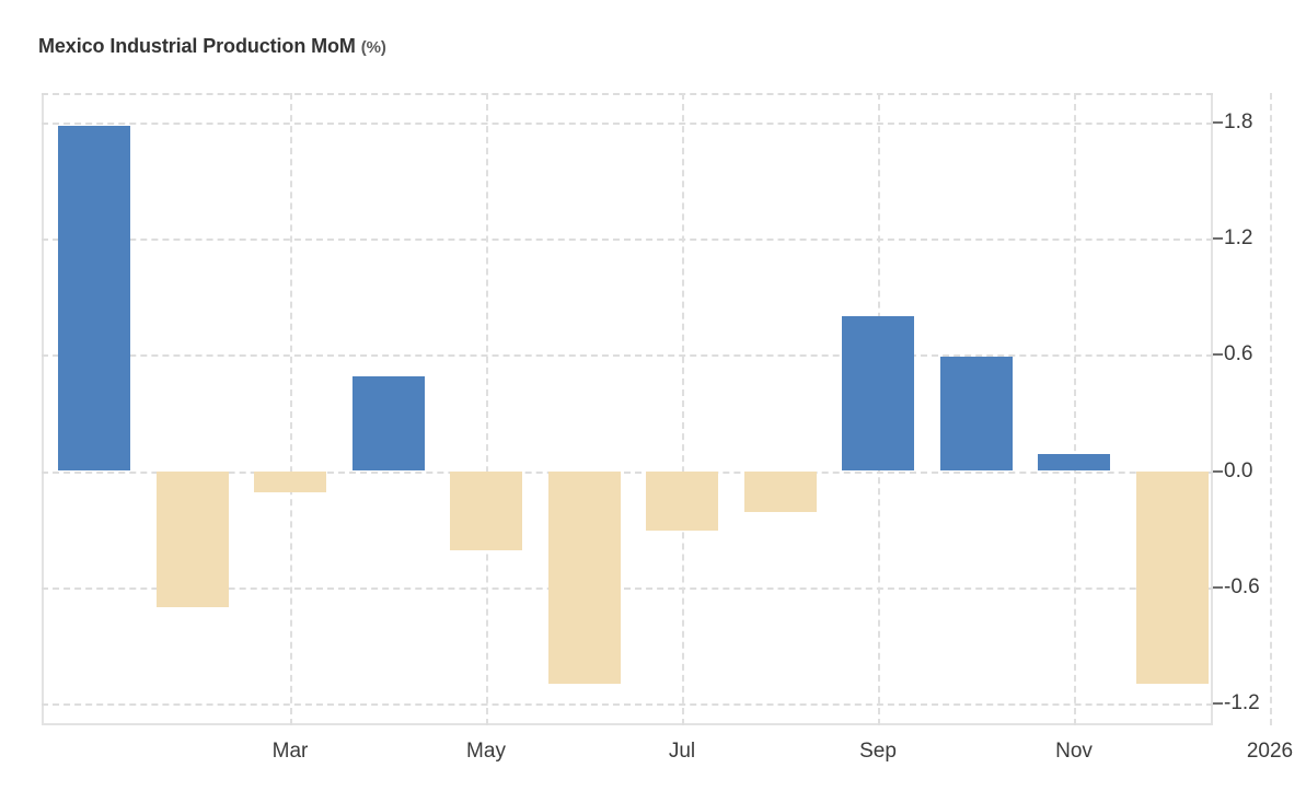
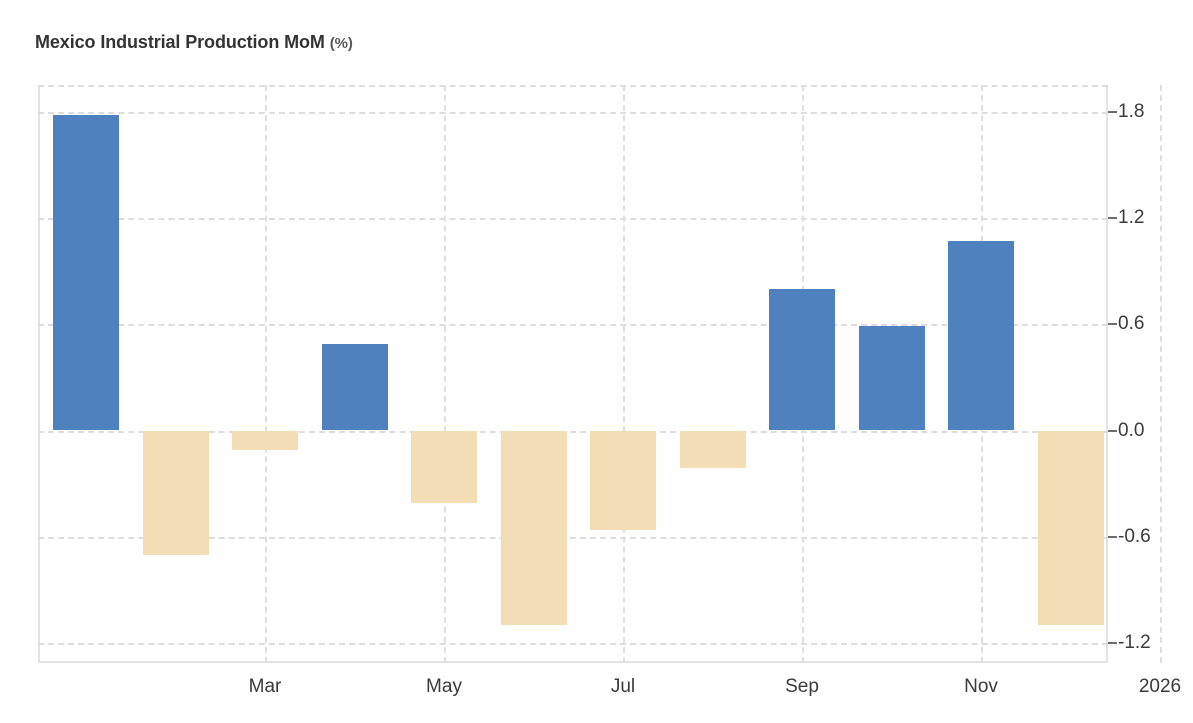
Jul: -0.31 -> -0.56
Nov: 0.09 -> 1.07
